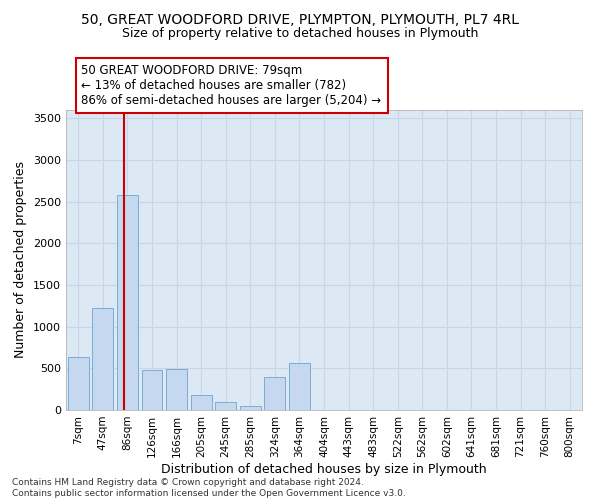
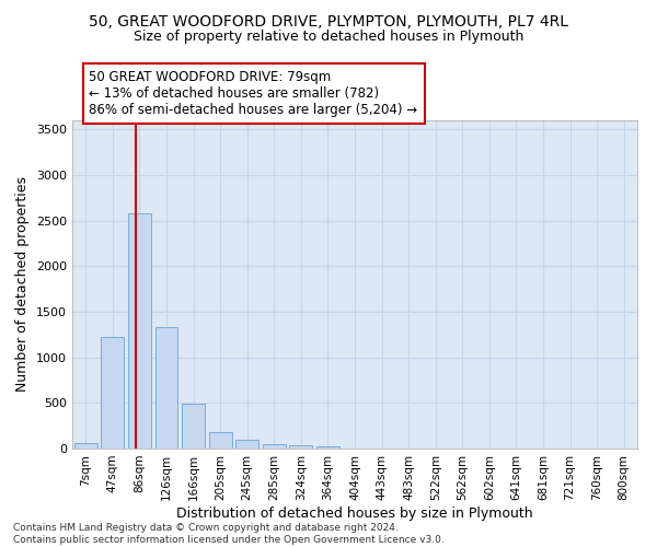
7sqm: 640 -> 60
126sqm: 480 -> 1330
324sqm: 400 -> 40
364sqm: 560 -> 30
